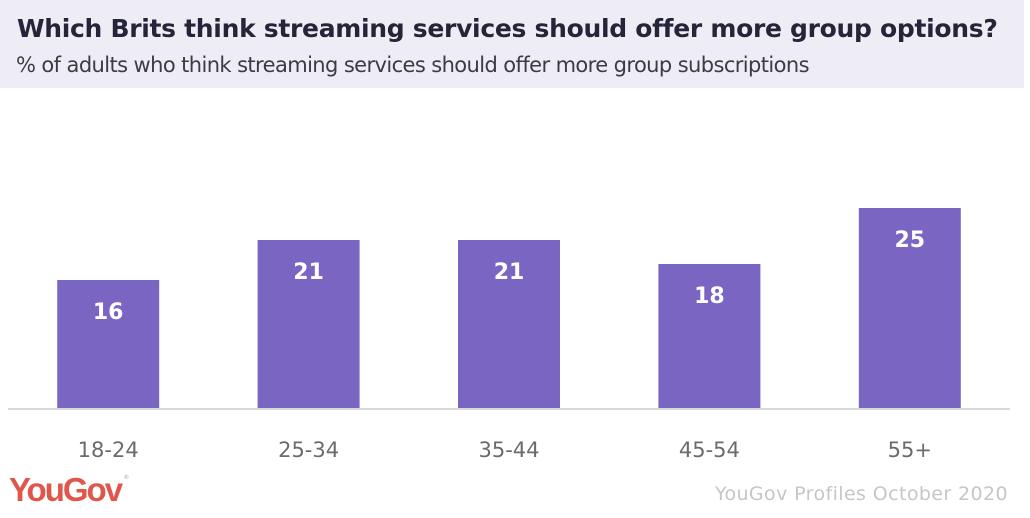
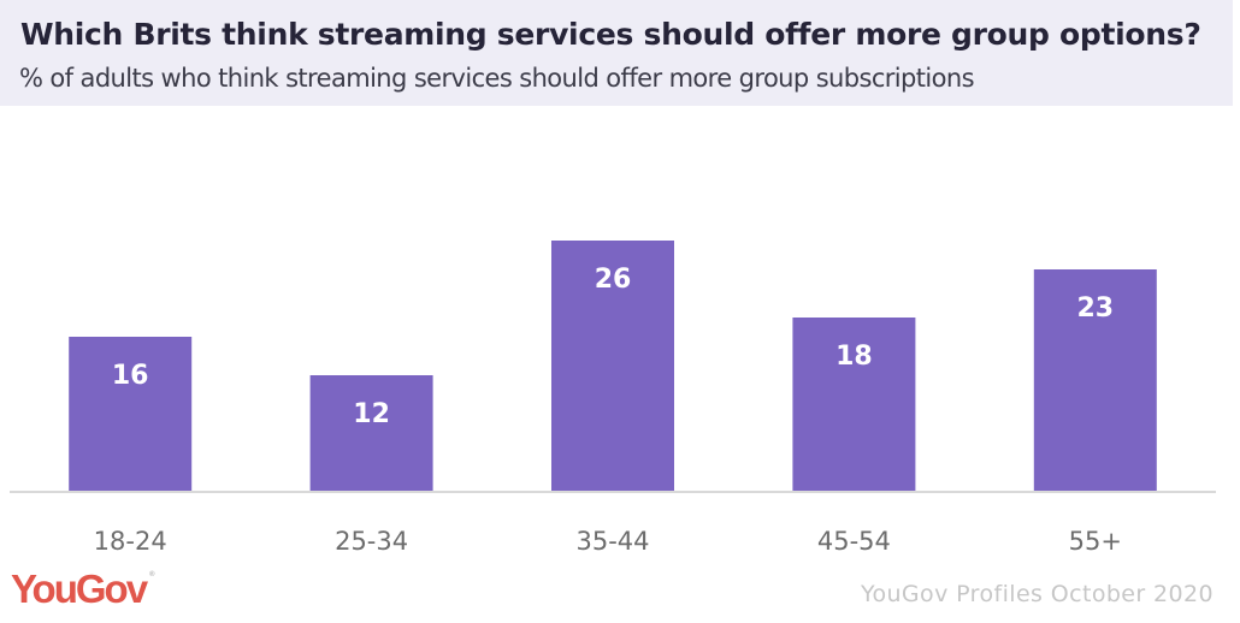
25-34: 21 -> 12
35-44: 21 -> 26
55+: 25 -> 23
